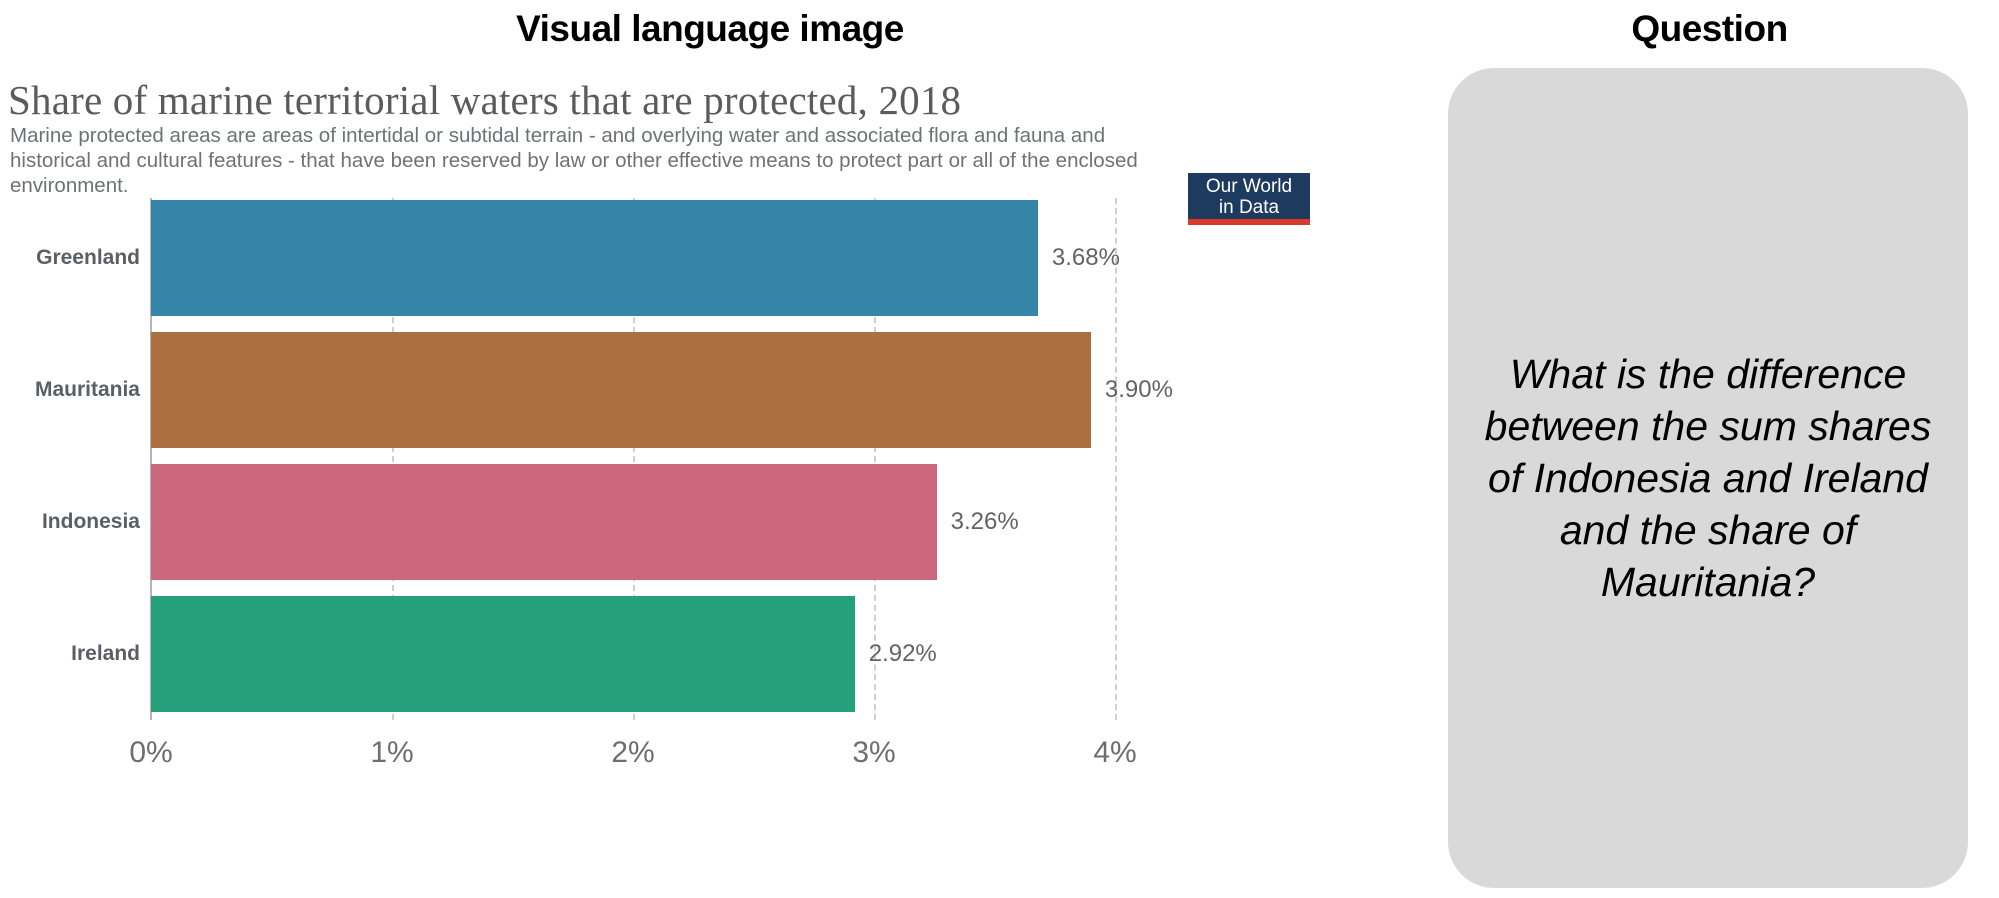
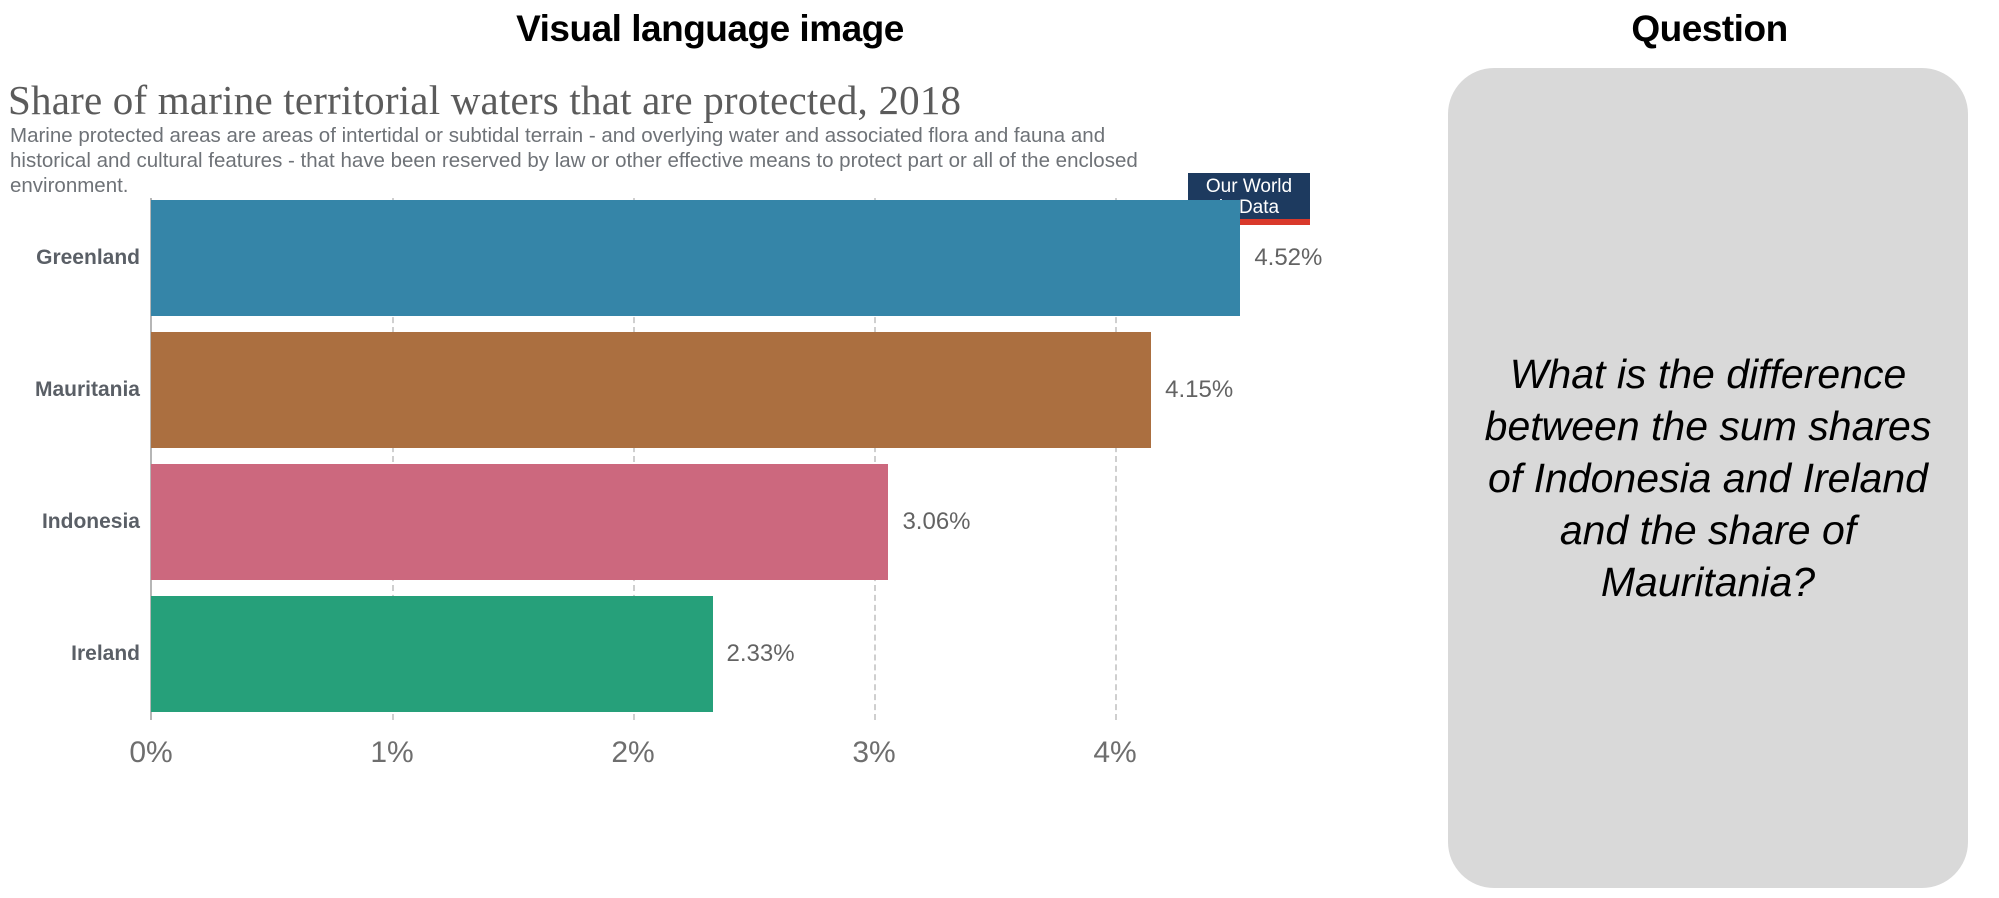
Greenland: 3.68% -> 4.52%
Mauritania: 3.90% -> 4.15%
Indonesia: 3.26% -> 3.06%
Ireland: 2.92% -> 2.33%
